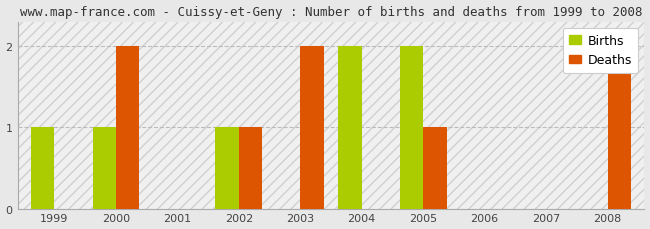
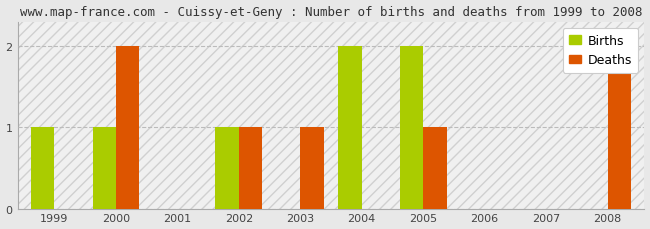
Deaths/2003: 2 -> 1
